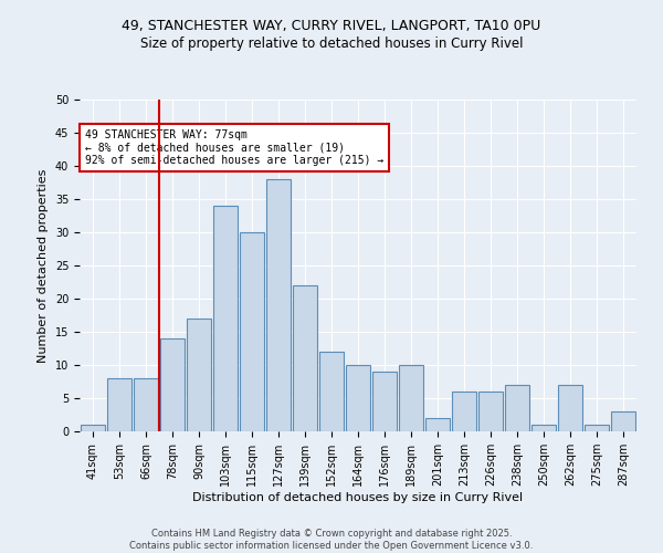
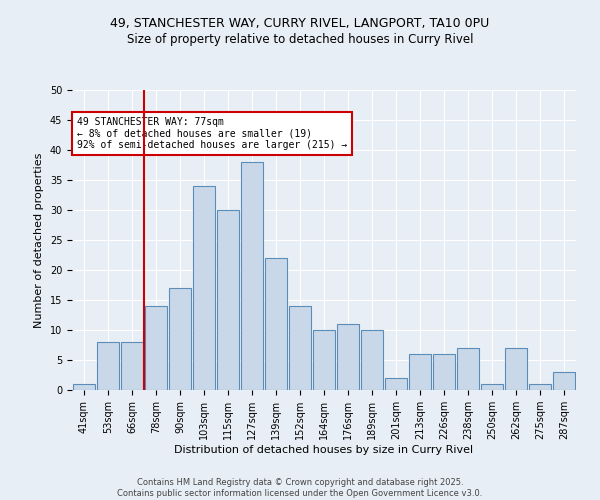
152sqm: 12 -> 14
176sqm: 9 -> 11
